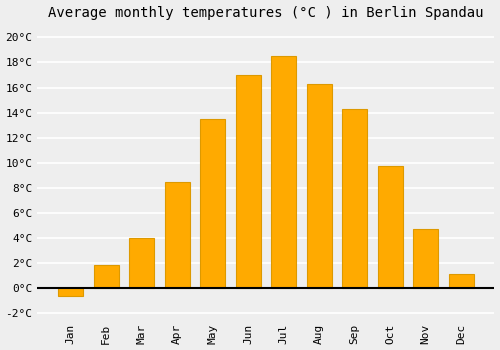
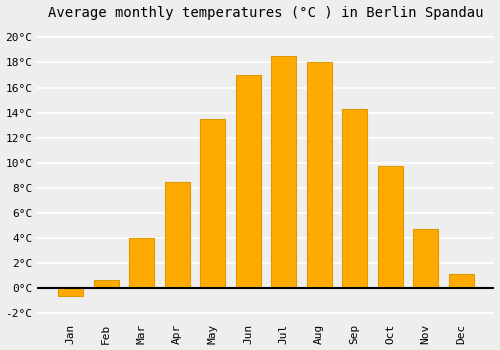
Feb: 1.8°C -> 0.6°C
Aug: 16.3°C -> 18.0°C
